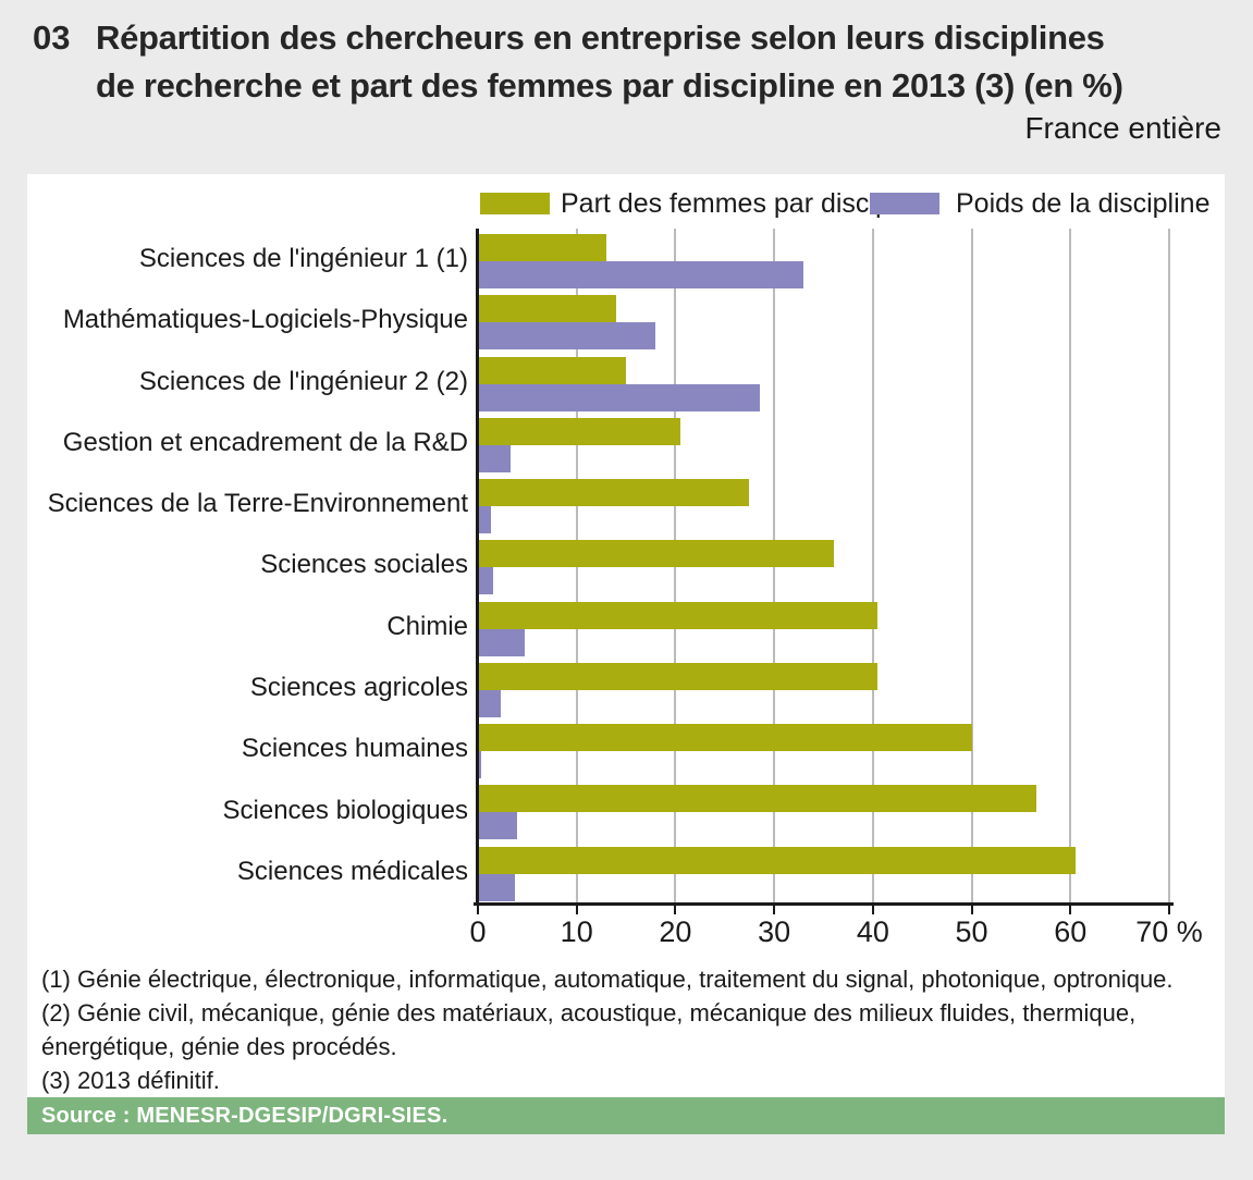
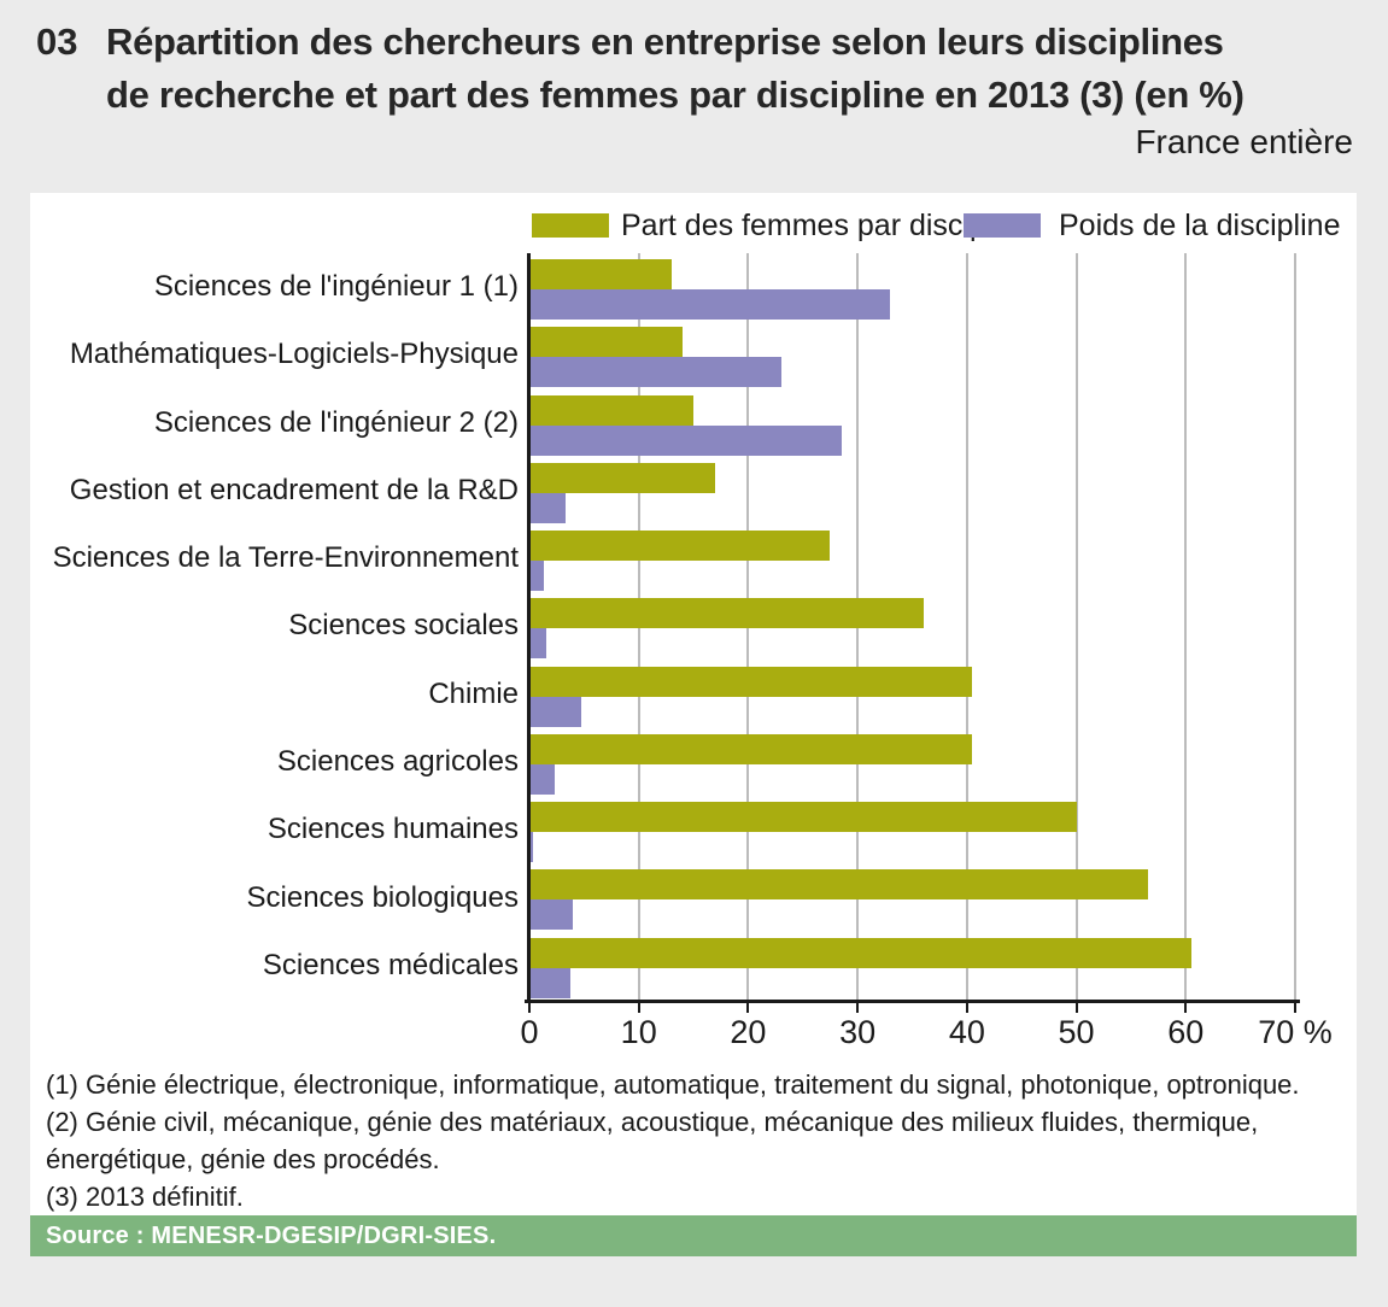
Poids de la discipline/Mathématiques-Logiciels-Physique: 18% -> 23%
Part des femmes par discipline/Gestion et encadrement de la R&D: 20% -> 17%
